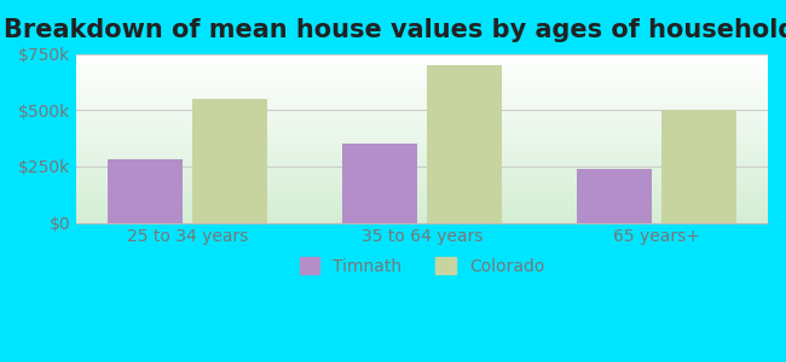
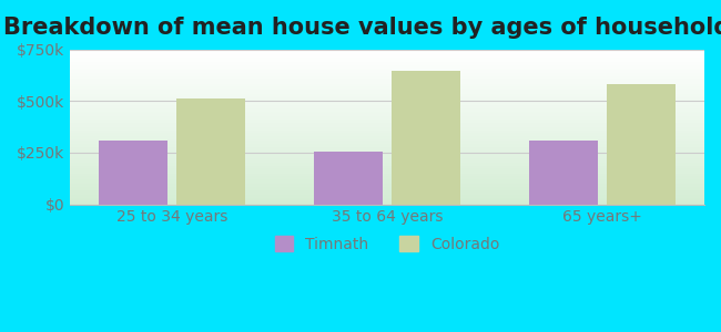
Timnath/25 to 34 years: $280k -> $310k
Colorado/25 to 34 years: $550k -> $520k
Timnath/35 to 64 years: $350k -> $260k
Colorado/35 to 64 years: $700k -> $650k
Timnath/65 years+: $240k -> $310k
Colorado/65 years+: $500k -> $580k
